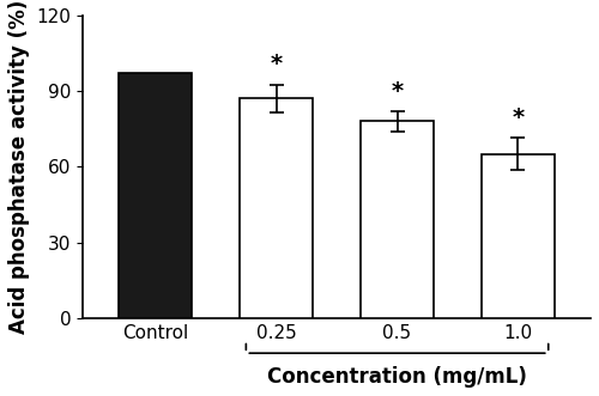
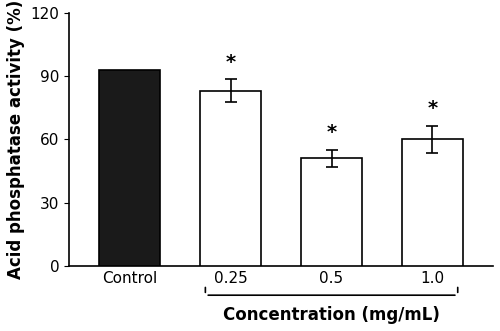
Control: 97 -> 93
0.25: 87 -> 83
0.5: 78 -> 51
1.0: 65 -> 60
